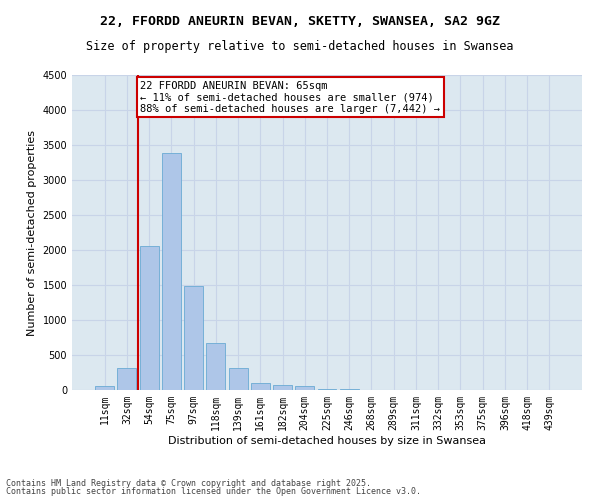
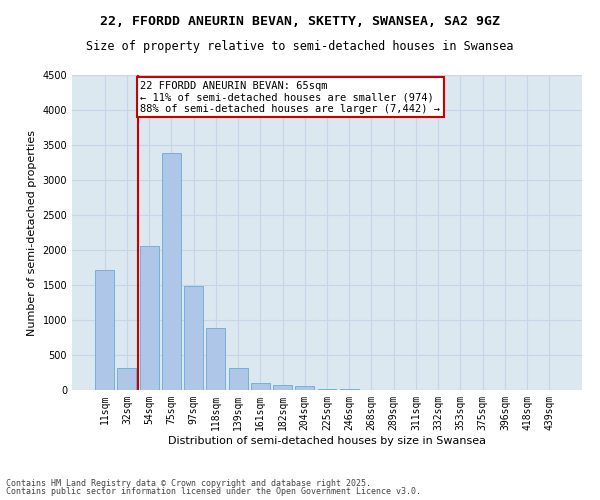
11sqm: 60 -> 1720
118sqm: 670 -> 880
